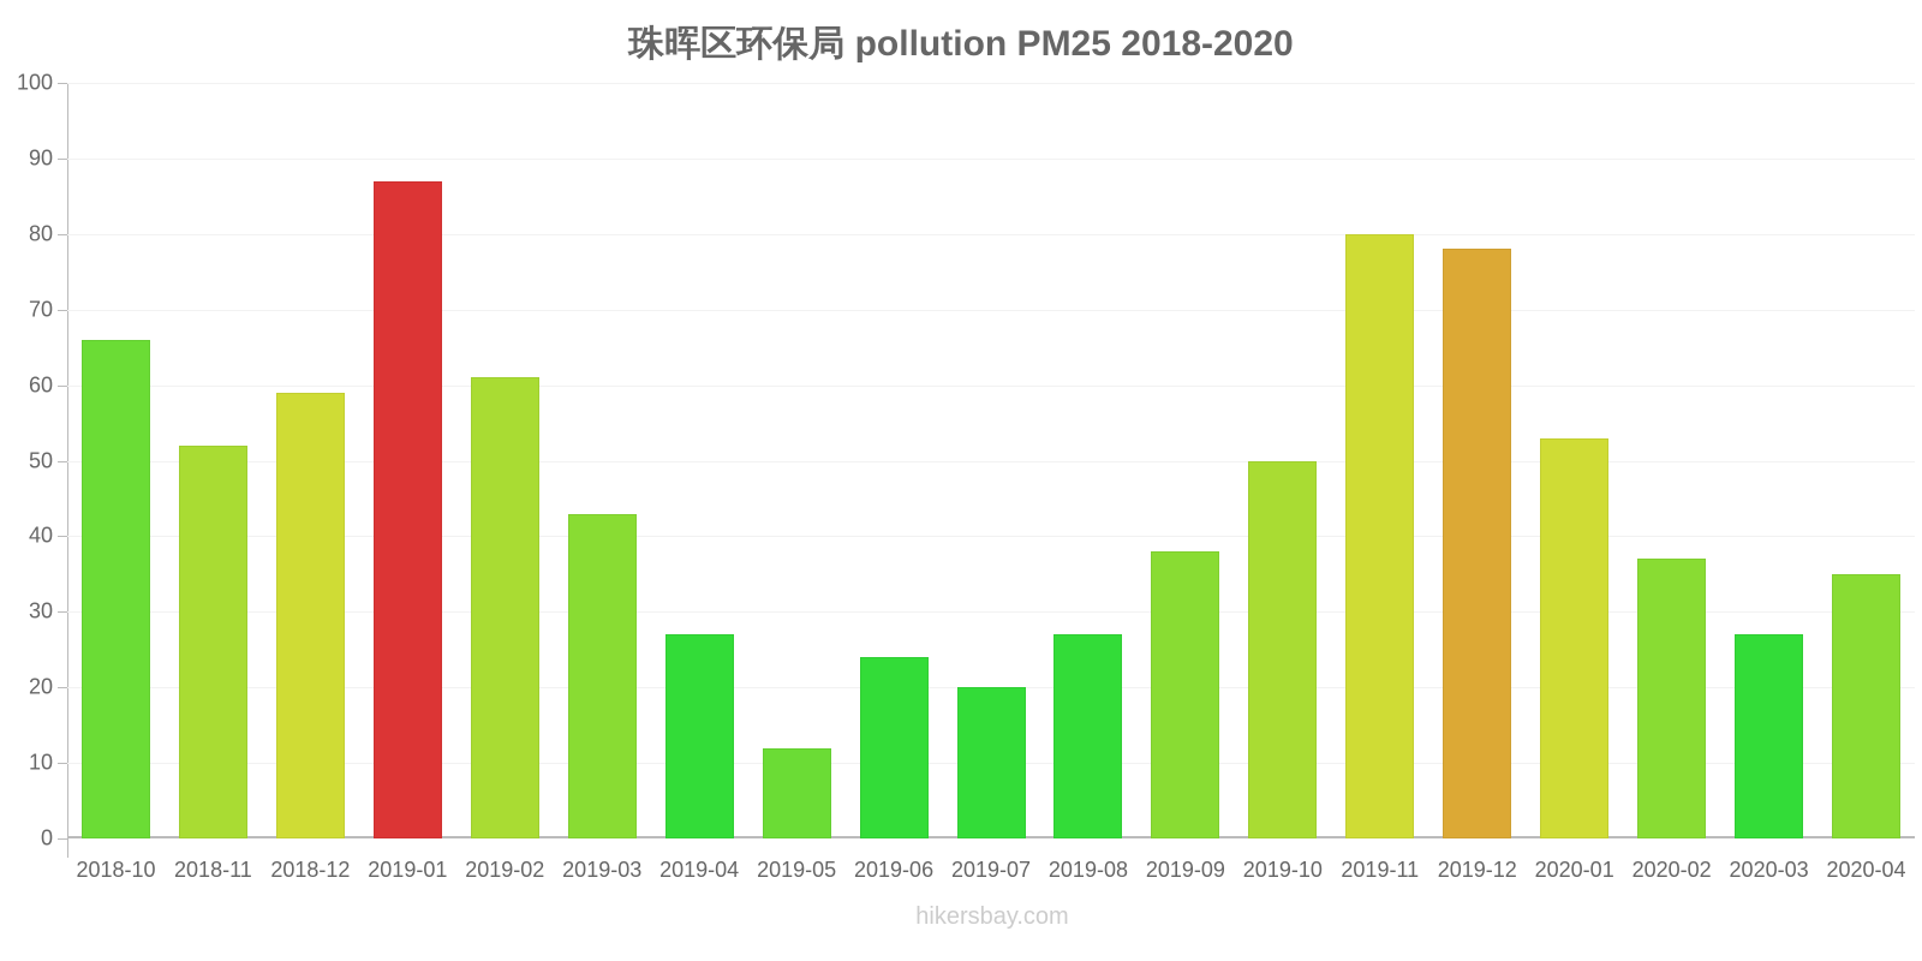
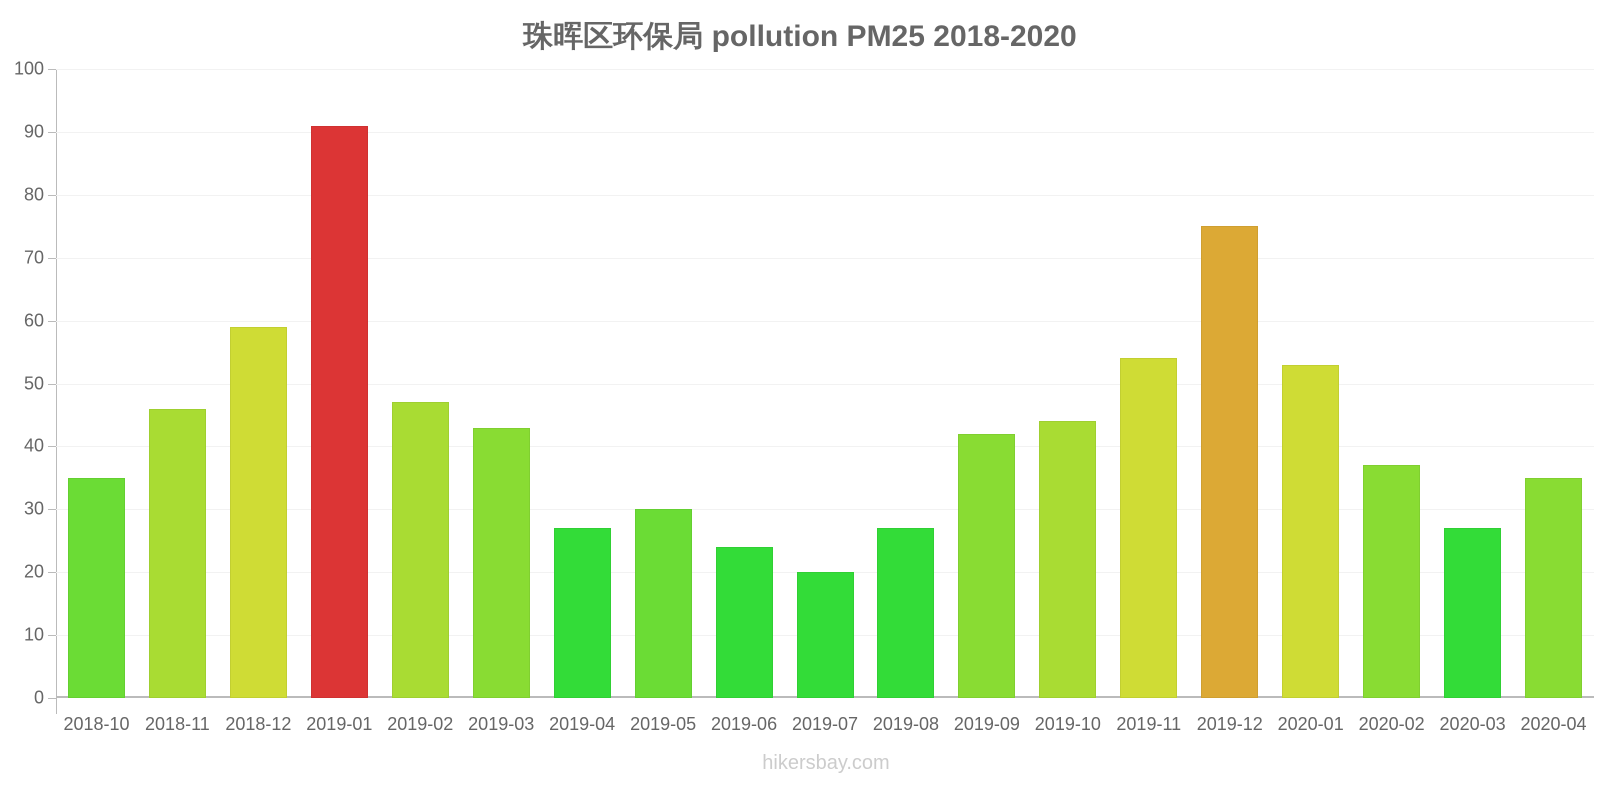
2018-10: 66 -> 35
2018-11: 52 -> 46
2019-01: 87 -> 91
2019-02: 61 -> 47
2019-05: 12 -> 30
2019-09: 38 -> 42
2019-10: 50 -> 44
2019-11: 80 -> 54
2019-12: 78 -> 75
